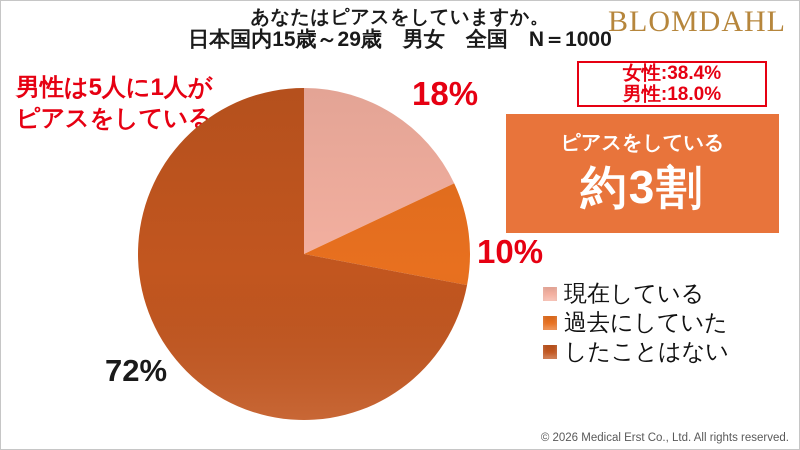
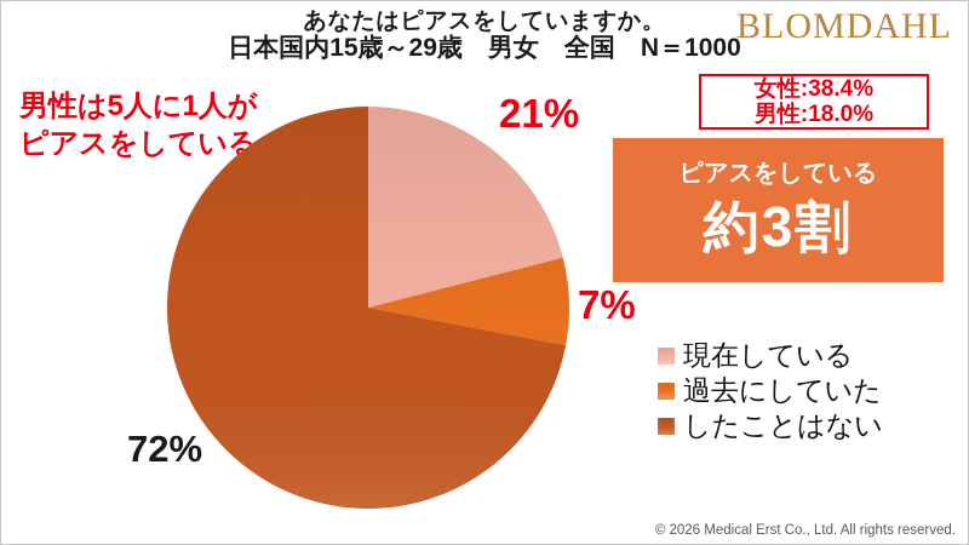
現在している: 18% -> 21%
過去にしていた: 10% -> 7%
